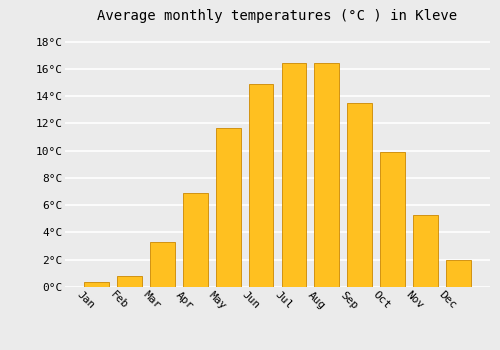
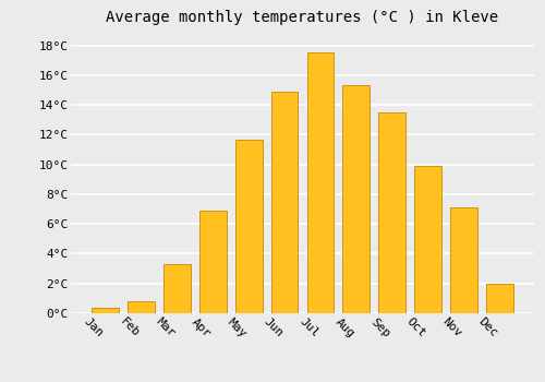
Jul: 16.4°C -> 17.5°C
Aug: 16.4°C -> 15.3°C
Nov: 5.3°C -> 7.1°C
